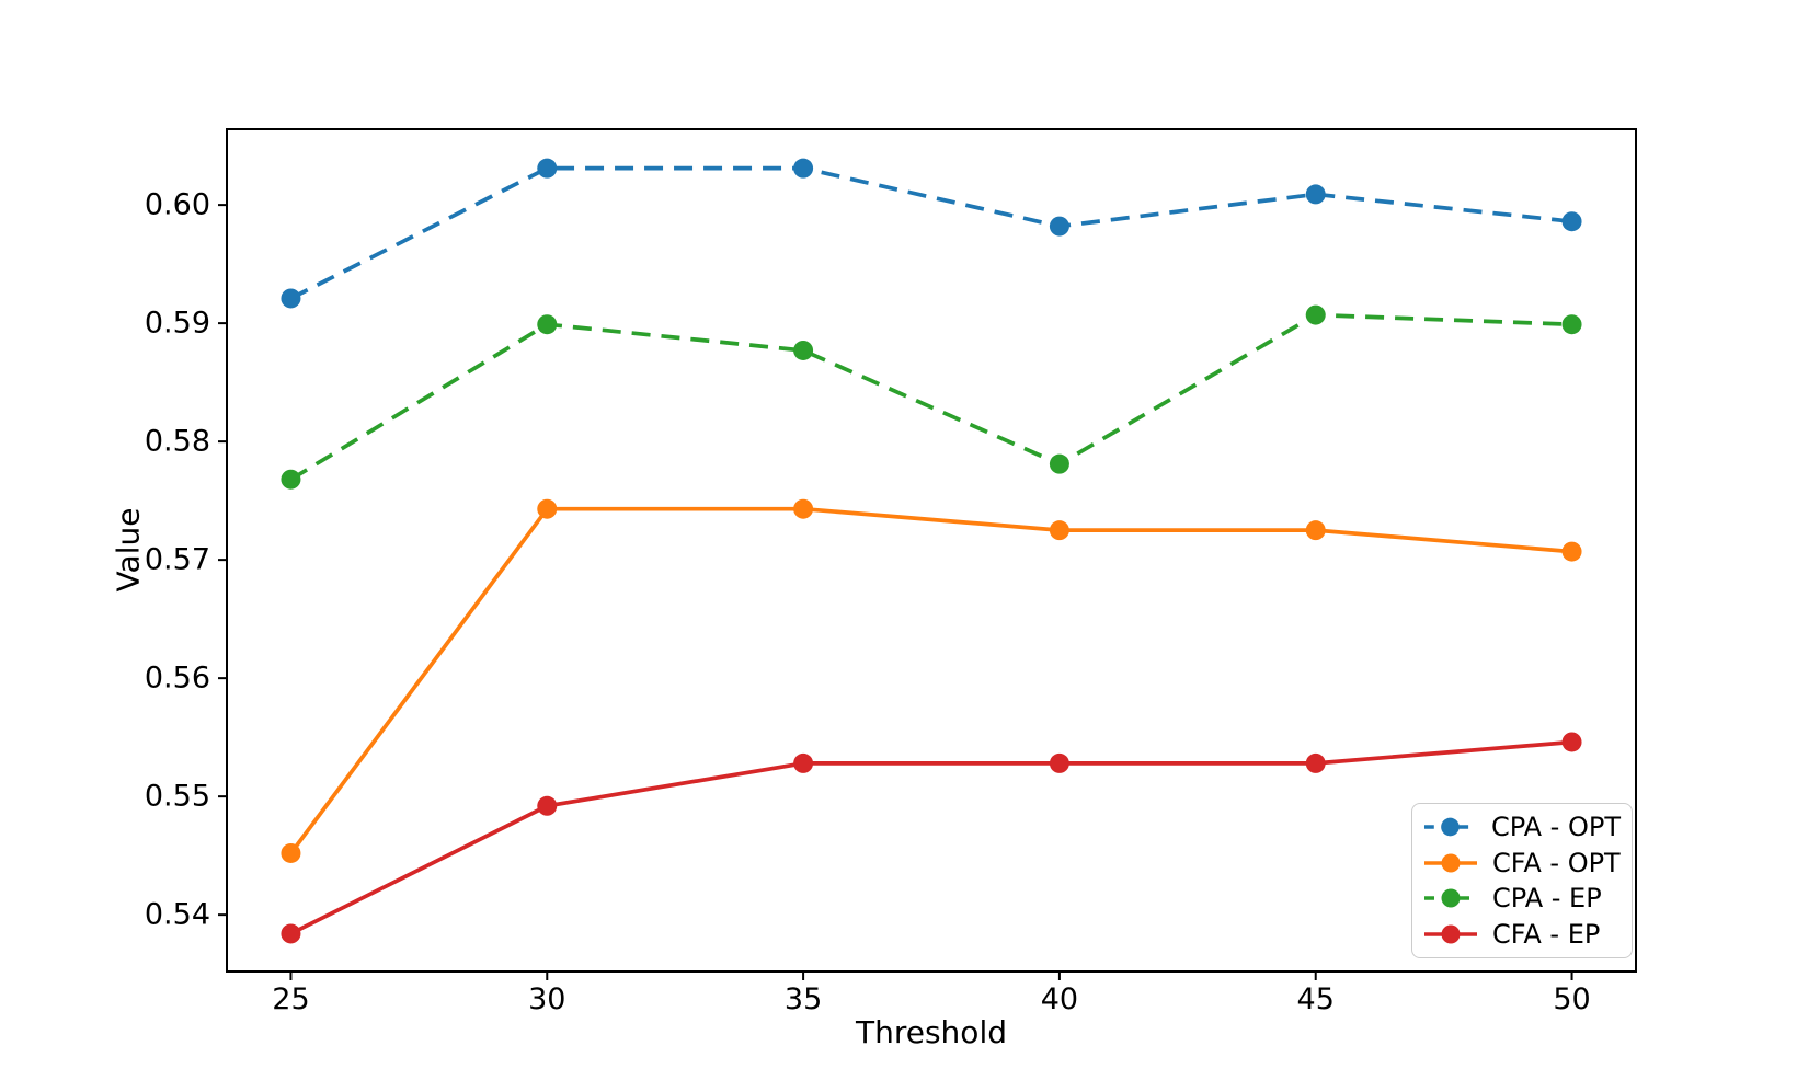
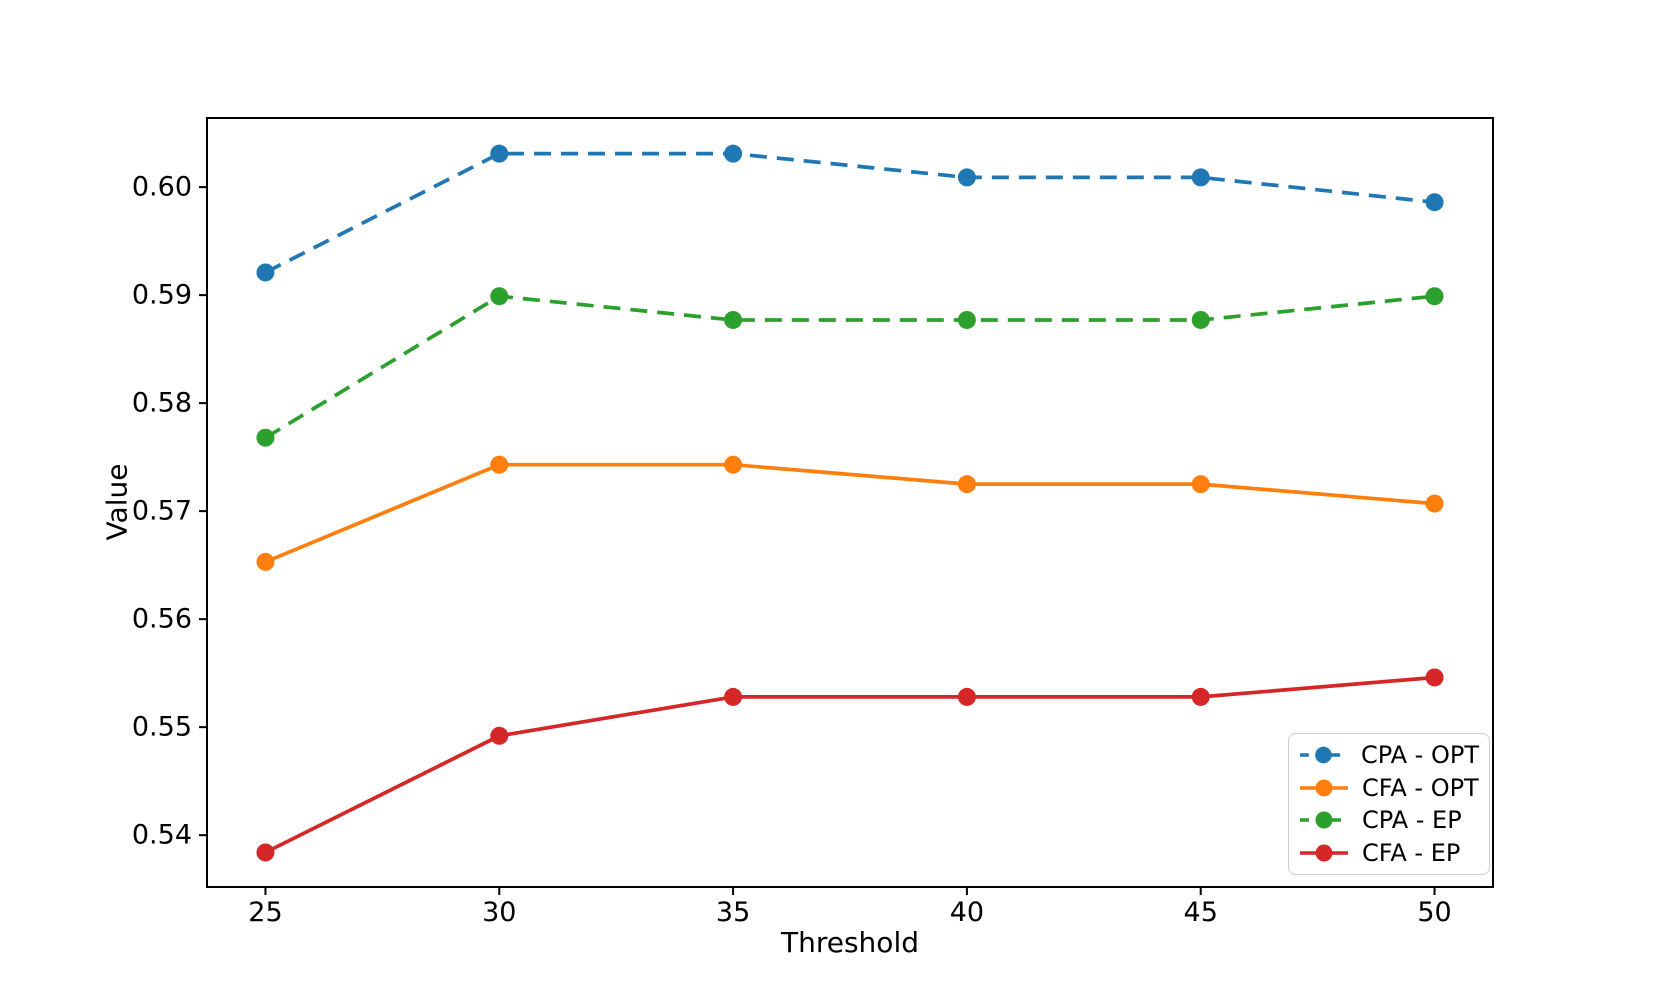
CFA - OPT/25: 0.5452 -> 0.5653
CPA - OPT/40: 0.5982 -> 0.6009
CPA - EP/40: 0.5781 -> 0.5877
CPA - EP/45: 0.5907 -> 0.5877
